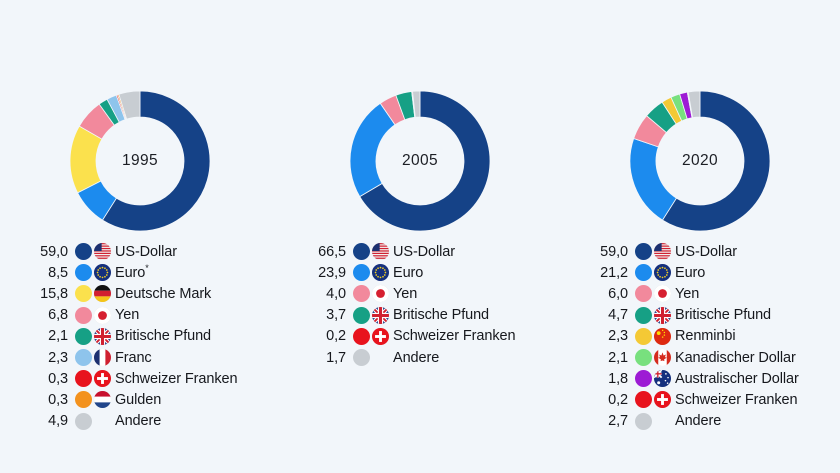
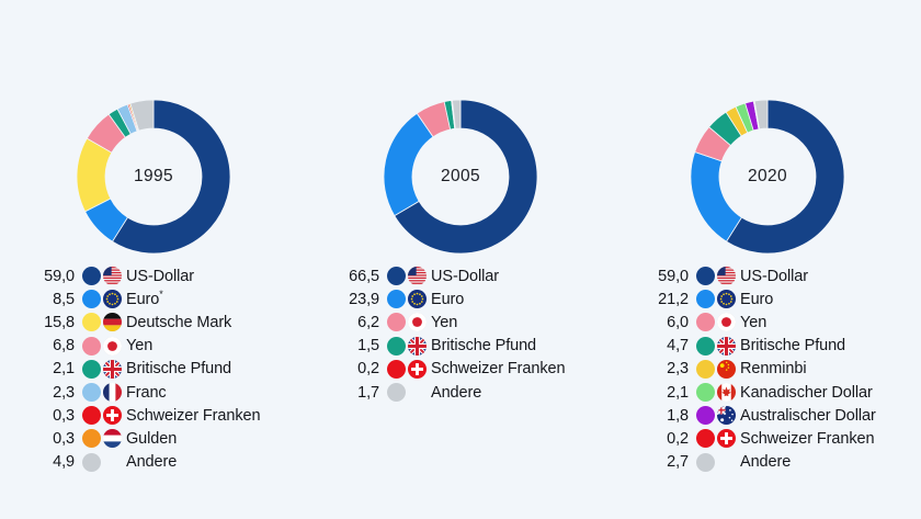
2005/Yen: 4,0 -> 6,2
2005/Britische Pfund: 3,7 -> 1,5
